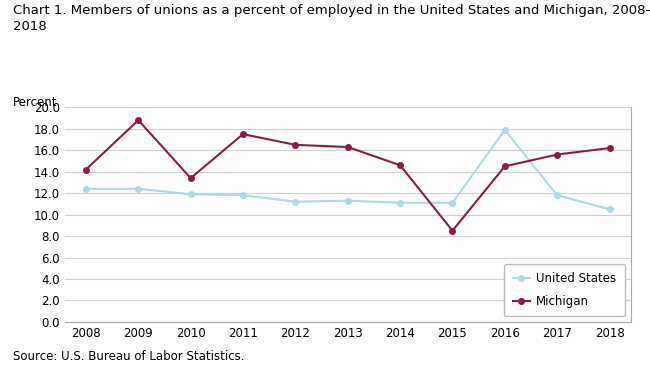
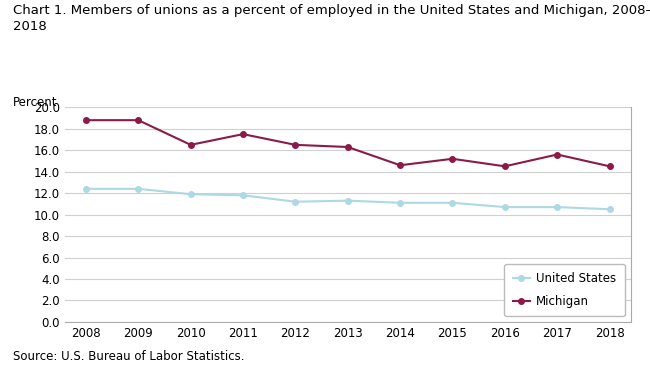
Michigan/2008: 14.2 -> 18.8
Michigan/2010: 13.4 -> 16.5
Michigan/2015: 8.5 -> 15.2
United States/2016: 17.9 -> 10.7
United States/2017: 11.8 -> 10.7
Michigan/2018: 16.2 -> 14.5
